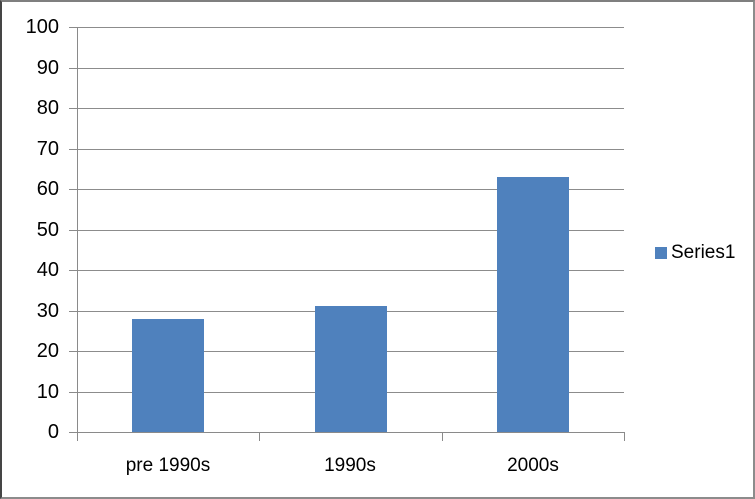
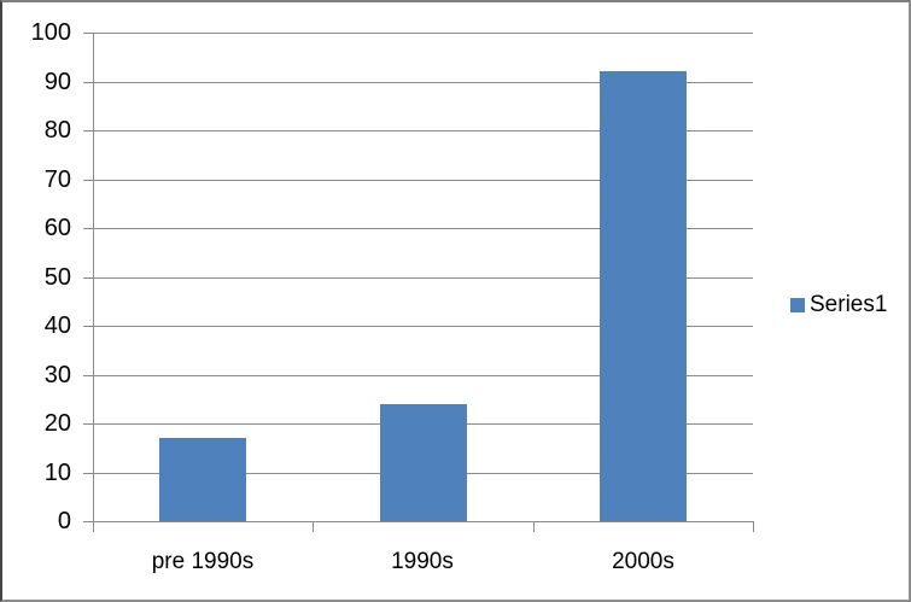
pre 1990s: 28 -> 17
1990s: 31 -> 24
2000s: 63 -> 92
